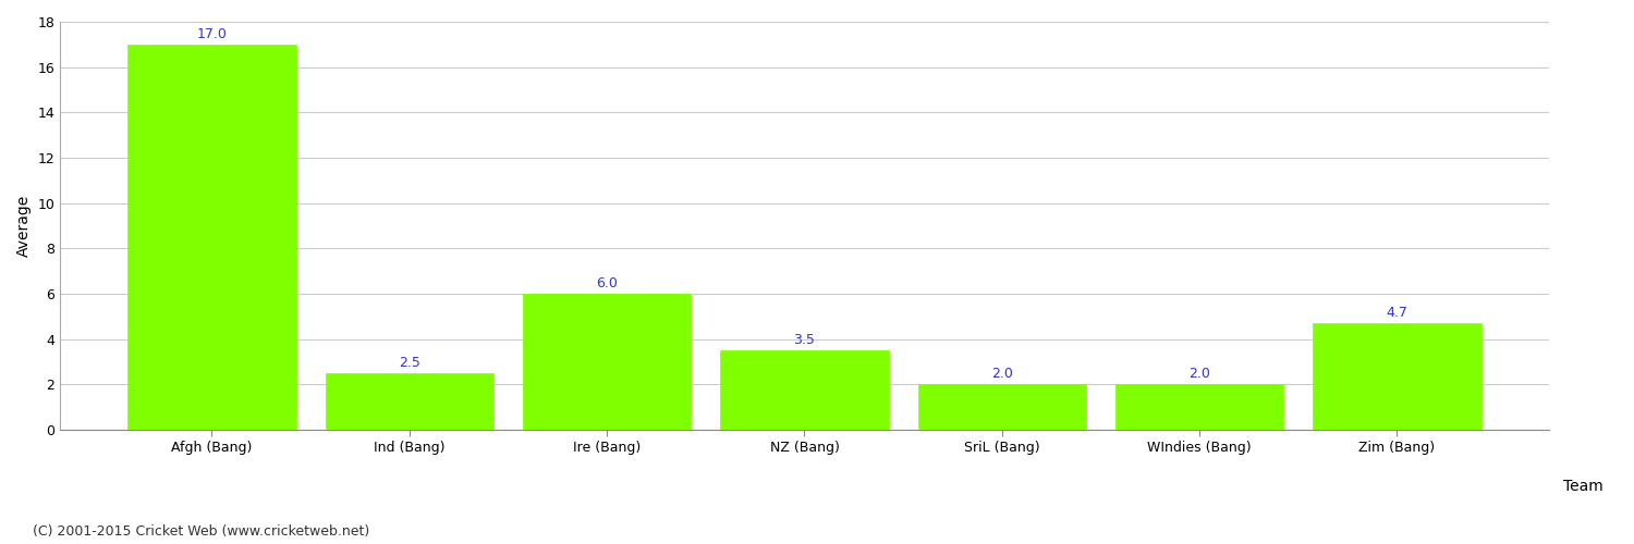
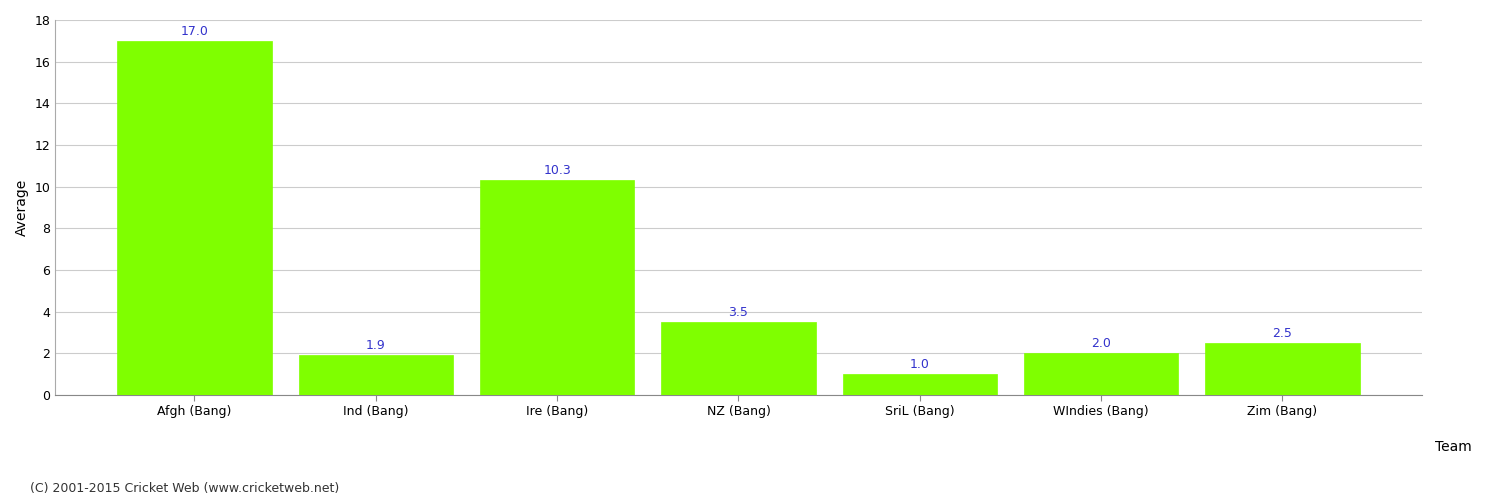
Ind (Bang): 2.5 -> 1.9
Ire (Bang): 6.0 -> 10.3
SriL (Bang): 2.0 -> 1.0
Zim (Bang): 4.7 -> 2.5
